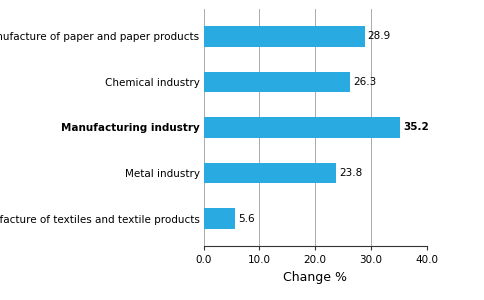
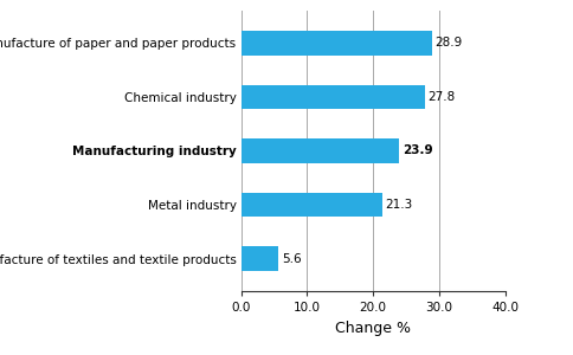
Chemical industry: 26.3 -> 27.8
Manufacturing industry: 35.2 -> 23.9
Metal industry: 23.8 -> 21.3
